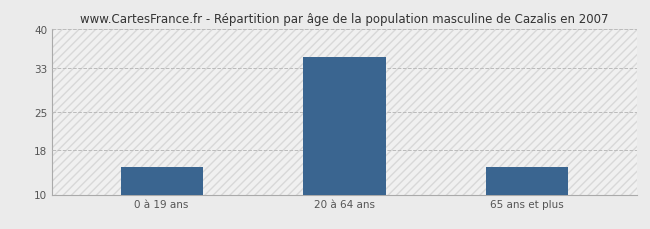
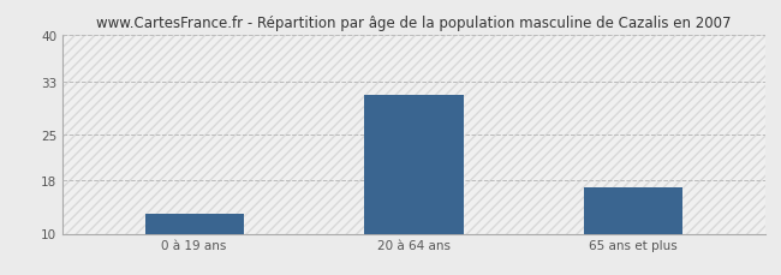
0 à 19 ans: 15 -> 13
20 à 64 ans: 35 -> 31
65 ans et plus: 15 -> 17
